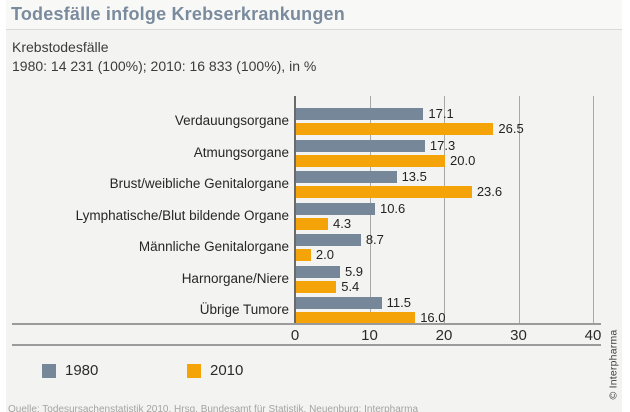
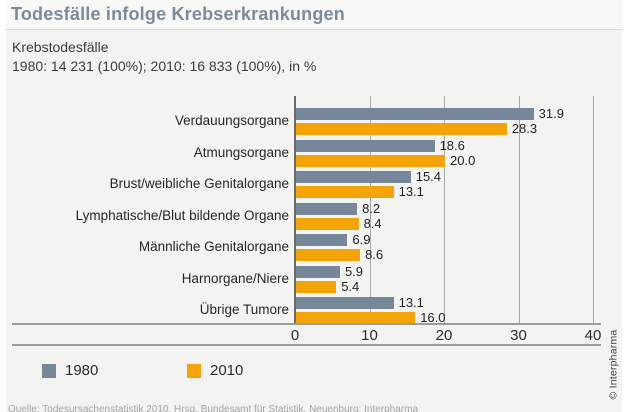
1980/Verdauungsorgane: 17.1 -> 31.9
2010/Verdauungsorgane: 26.5 -> 28.3
1980/Atmungsorgane: 17.3 -> 18.6
1980/Brust/weibliche Genitalorgane: 13.5 -> 15.4
2010/Brust/weibliche Genitalorgane: 23.6 -> 13.1
1980/Lymphatische/Blut bildende Organe: 10.6 -> 8.2
2010/Lymphatische/Blut bildende Organe: 4.3 -> 8.4
1980/Männliche Genitalorgane: 8.7 -> 6.9
2010/Männliche Genitalorgane: 2.0 -> 8.6
1980/Übrige Tumore: 11.5 -> 13.1
